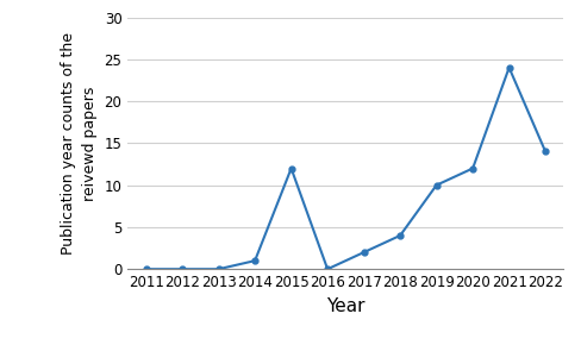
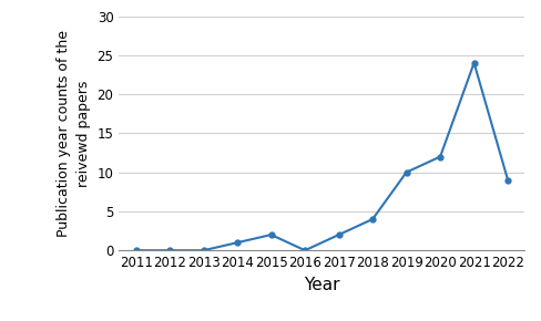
2015: 12 -> 2
2022: 14 -> 9
